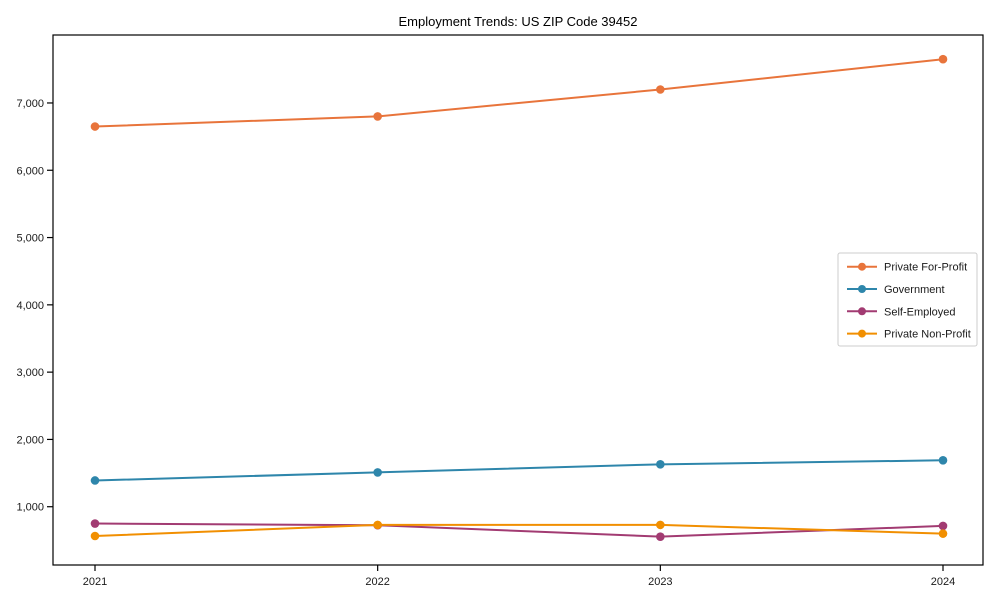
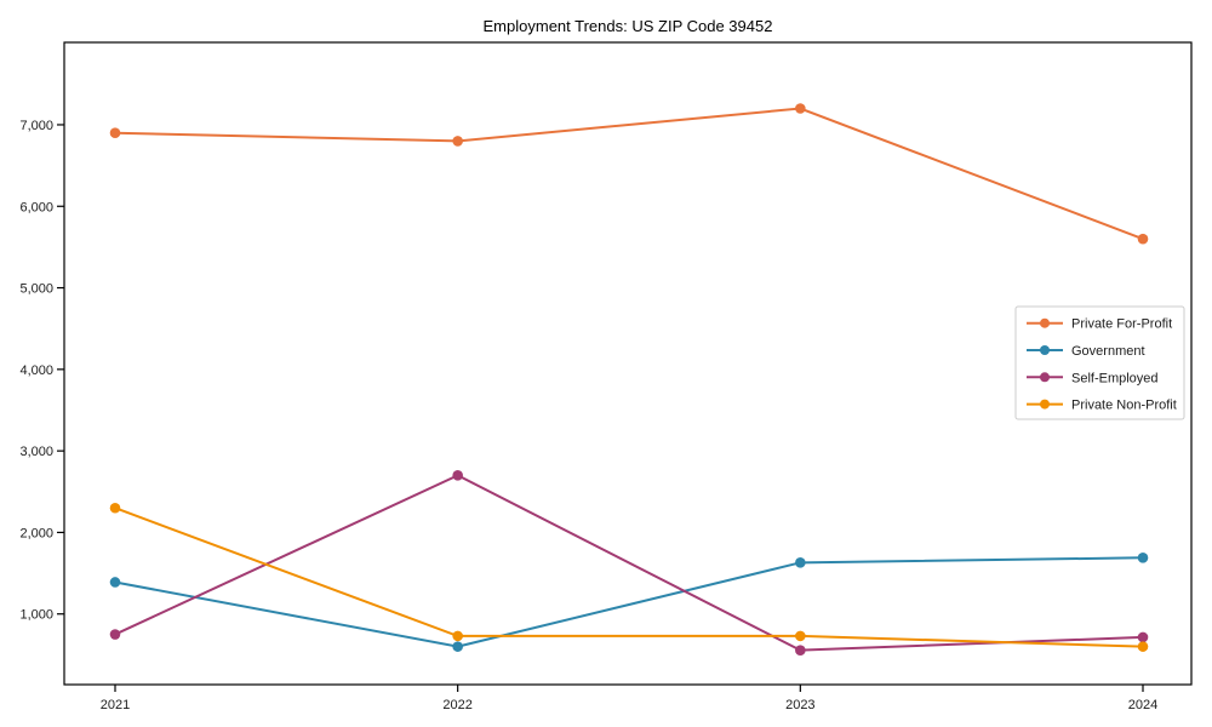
Private For-Profit/2021: 6600 -> 6900
Private Non-Profit/2021: 600 -> 2300
Government/2022: 1500 -> 600
Self-Employed/2022: 700 -> 2700
Private For-Profit/2024: 7600 -> 5600
